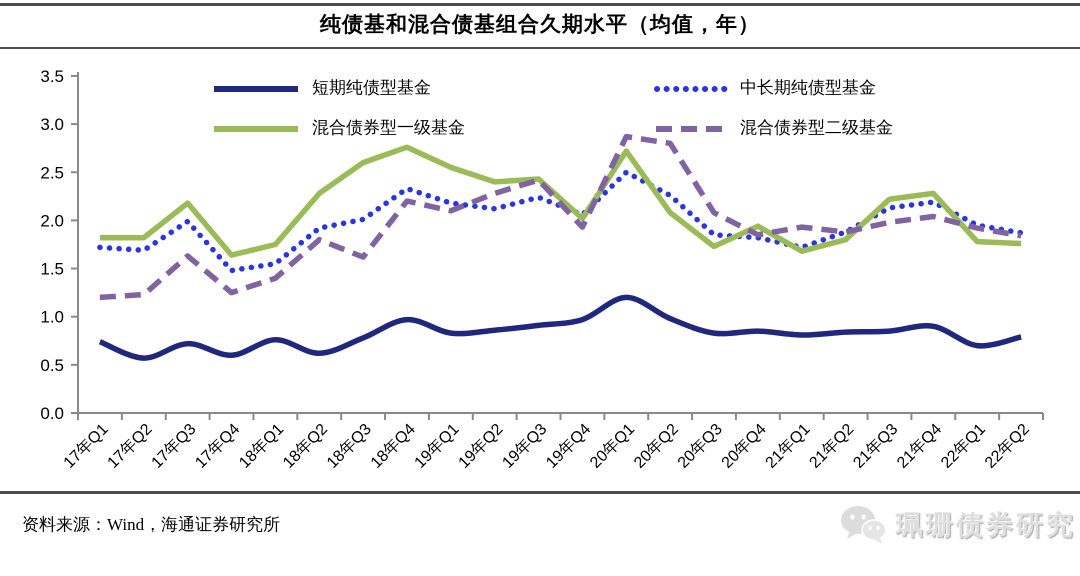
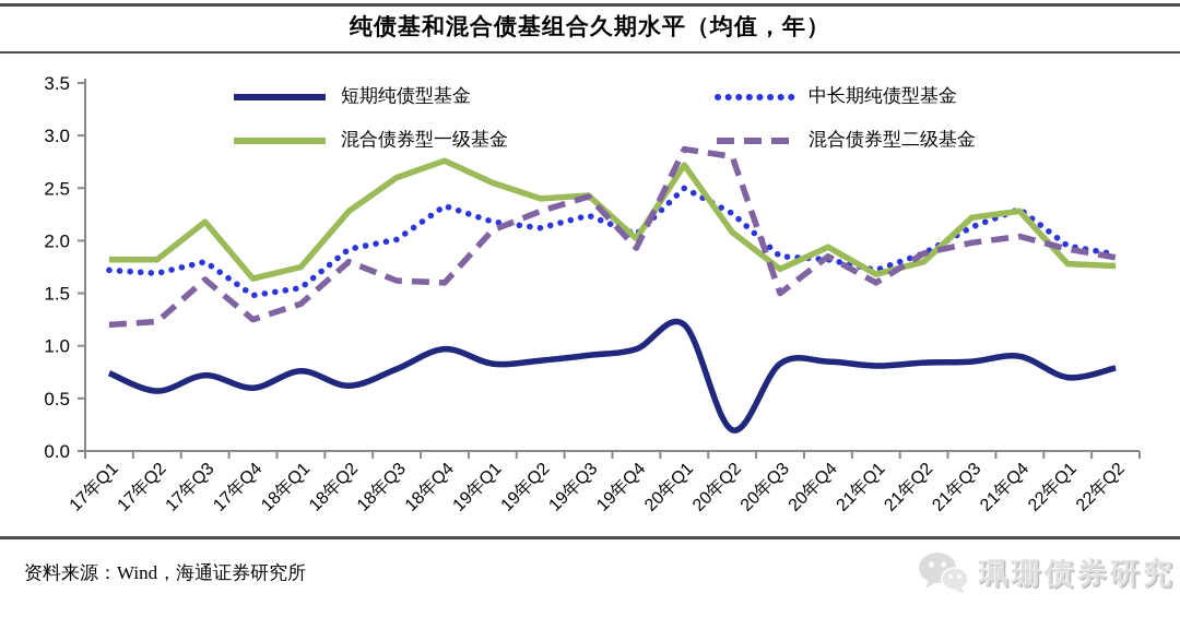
中长期纯债型基金/17年Q3: 2.0 -> 1.8
混合债券型二级基金/18年Q4: 2.2 -> 1.6
短期纯债型基金/20年Q2: 1.0 -> 0.2
混合债券型二级基金/20年Q3: 2.1 -> 1.5
混合债券型二级基金/21年Q1: 1.9 -> 1.6
中长期纯债型基金/21年Q4: 2.2 -> 2.3
